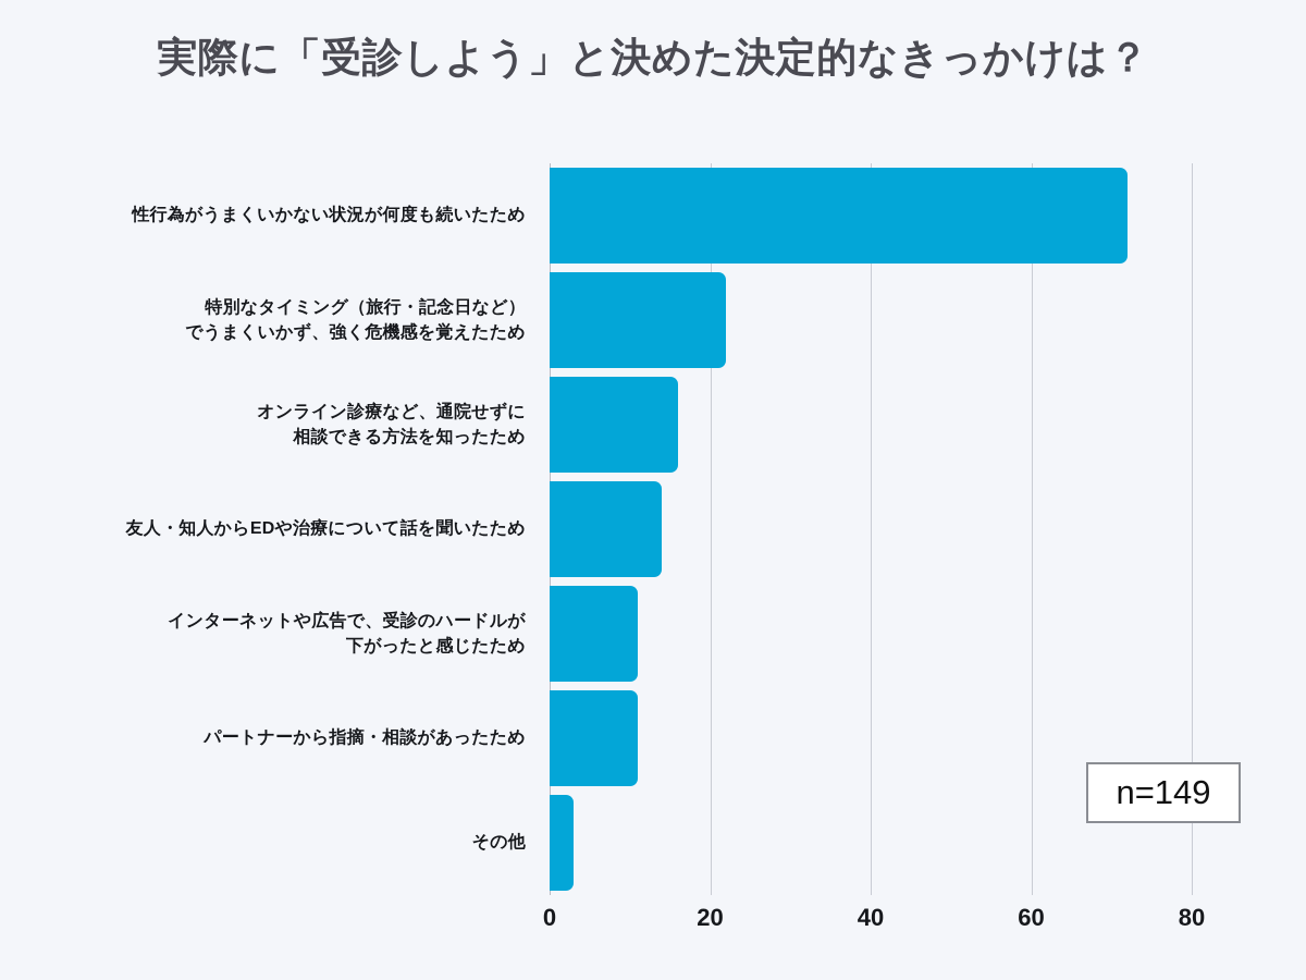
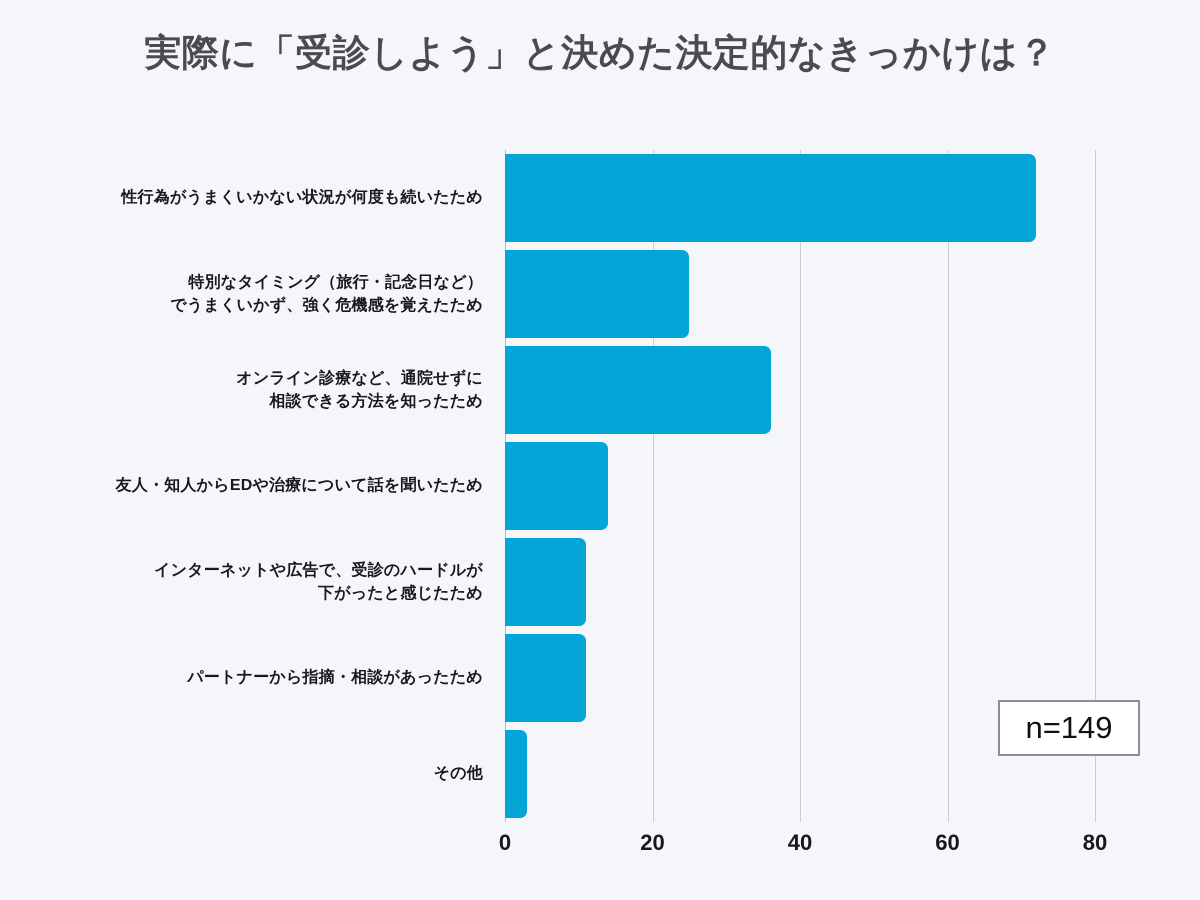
特別なタイミング（旅行・記念日など） でうまくいかず、強く危機感を覚えたため: 22 -> 25
オンライン診療など、通院せずに 相談できる方法を知ったため: 16 -> 36
